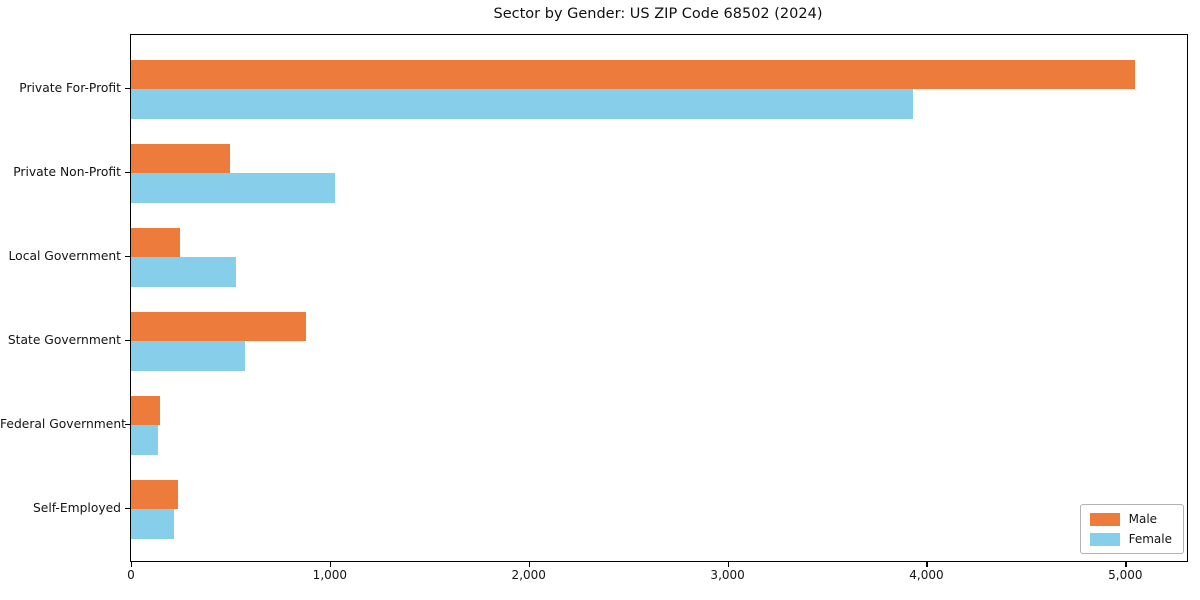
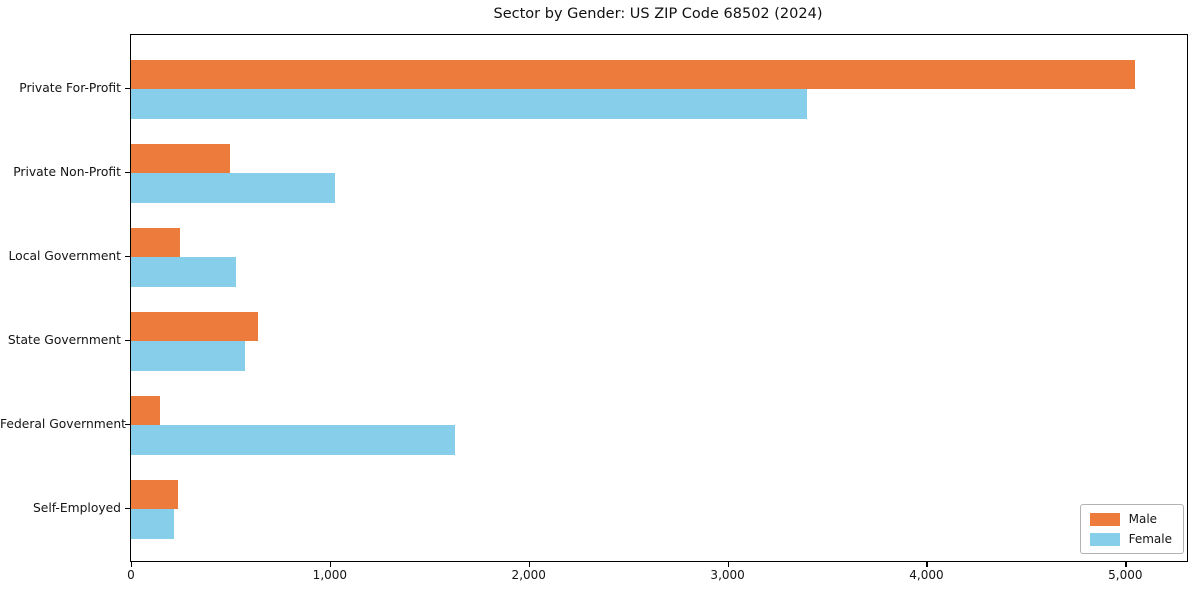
Female/Private For-Profit: 3930 -> 3400
Male/State Government: 880 -> 640
Female/Federal Government: 140 -> 1630
